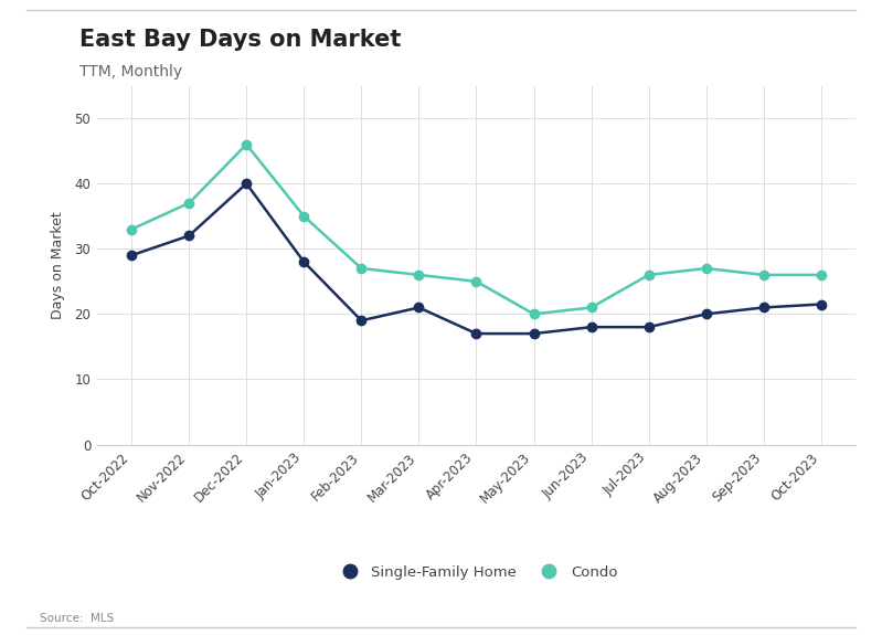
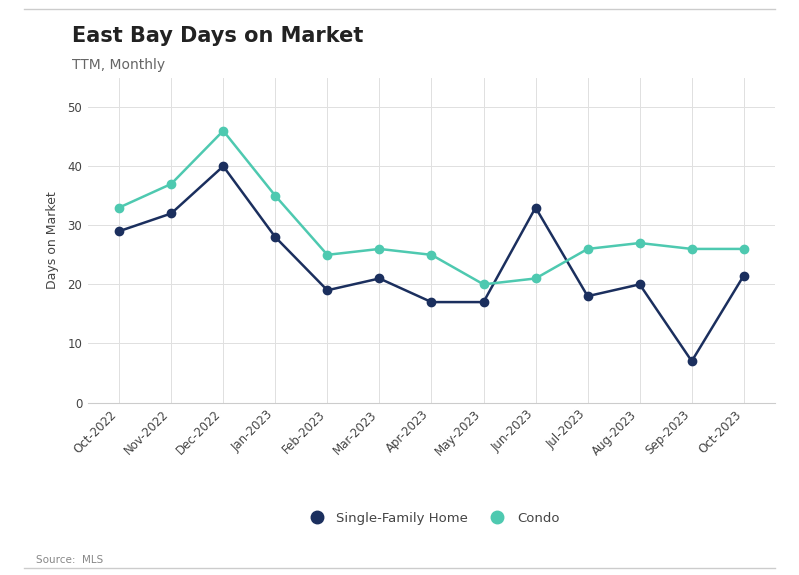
Condo/Feb-2023: 27 -> 25
Single-Family Home/Jun-2023: 18.0 -> 33.0
Single-Family Home/Sep-2023: 21.0 -> 7.0
